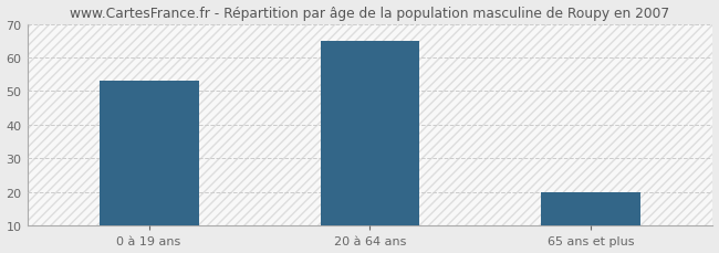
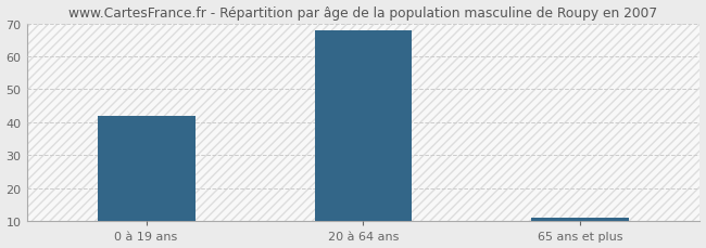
0 à 19 ans: 53 -> 42
20 à 64 ans: 65 -> 68
65 ans et plus: 20 -> 11
